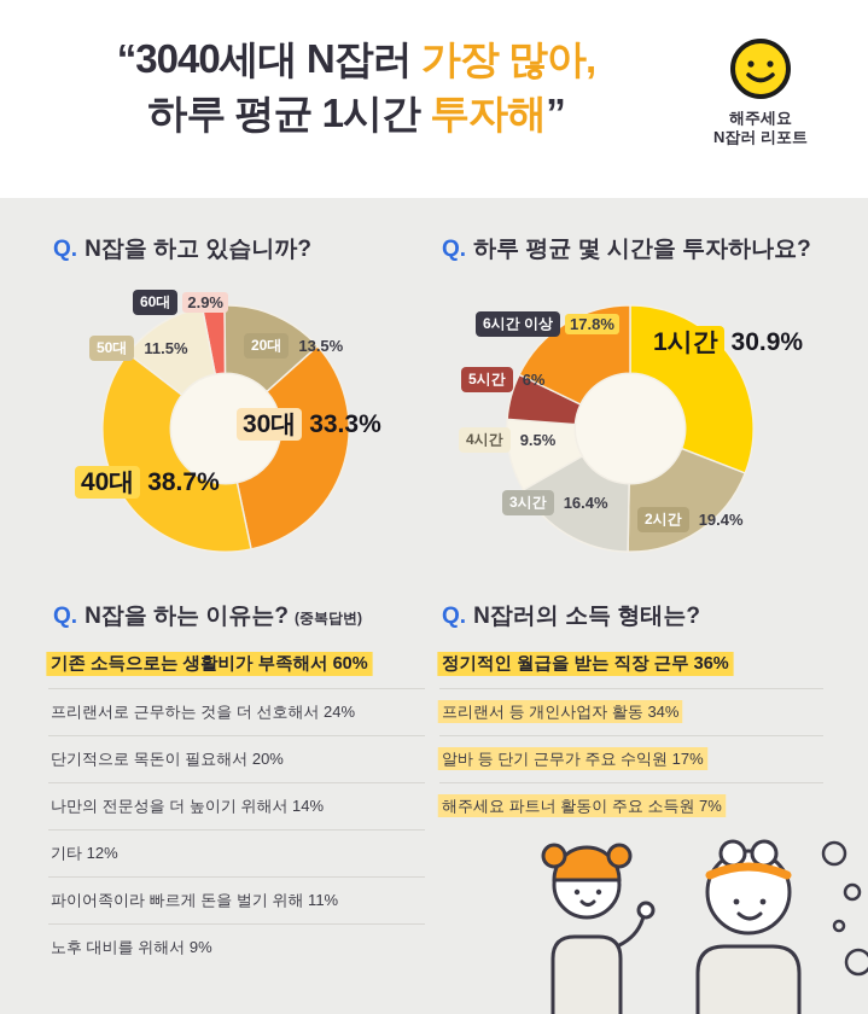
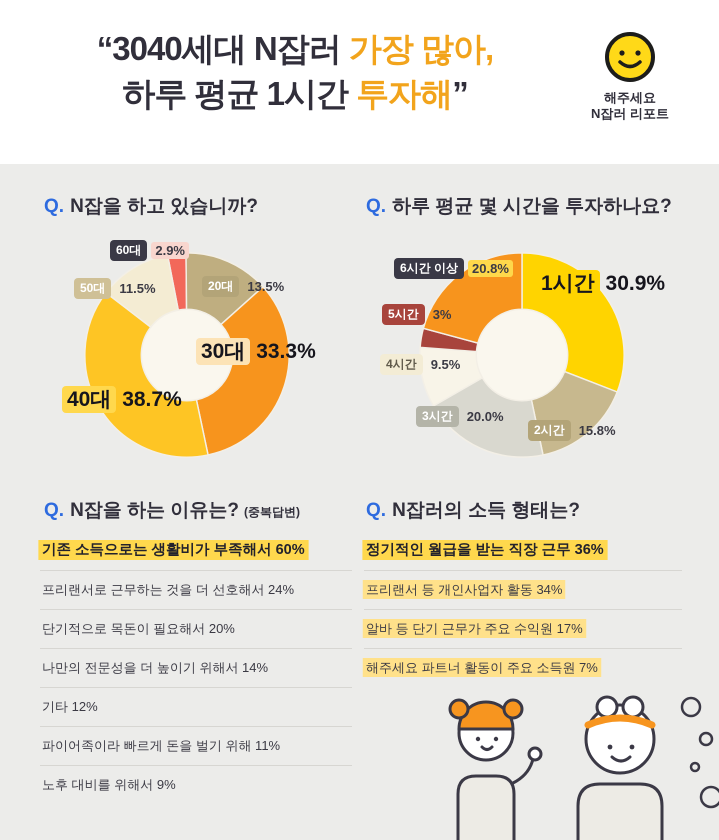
하루 평균 몇 시간을 투자하나요?/2시간: 19.4% -> 15.8%
하루 평균 몇 시간을 투자하나요?/3시간: 16.4% -> 20.0%
하루 평균 몇 시간을 투자하나요?/5시간: 6% -> 3%
하루 평균 몇 시간을 투자하나요?/6시간 이상: 17.8% -> 20.8%
